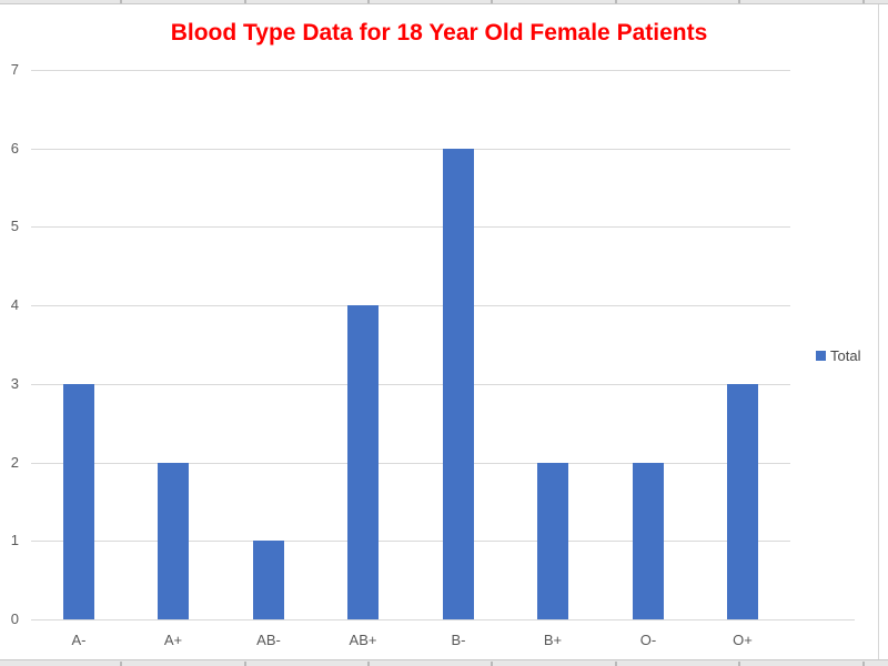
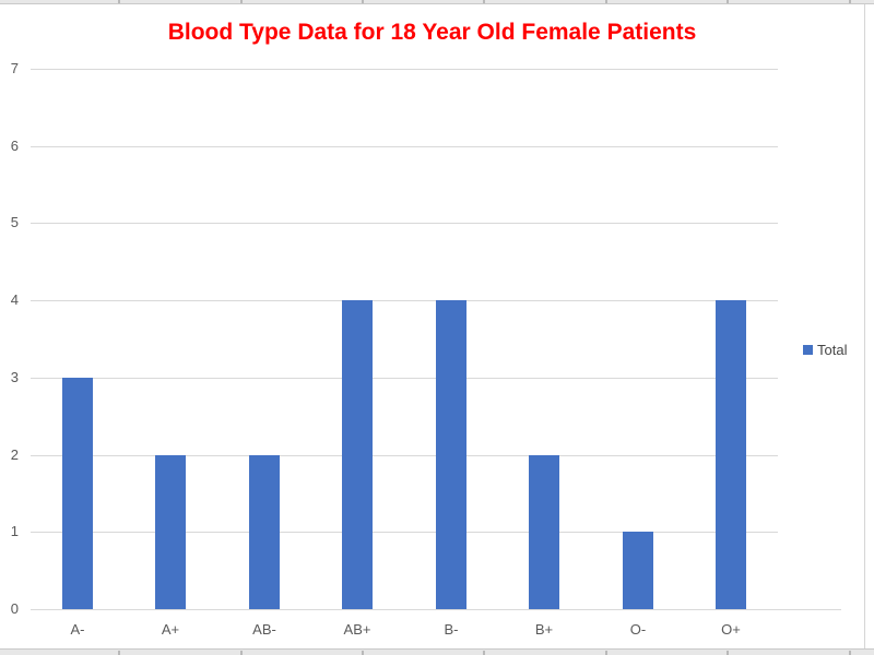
AB-: 1 -> 2
B-: 6 -> 4
O-: 2 -> 1
O+: 3 -> 4
